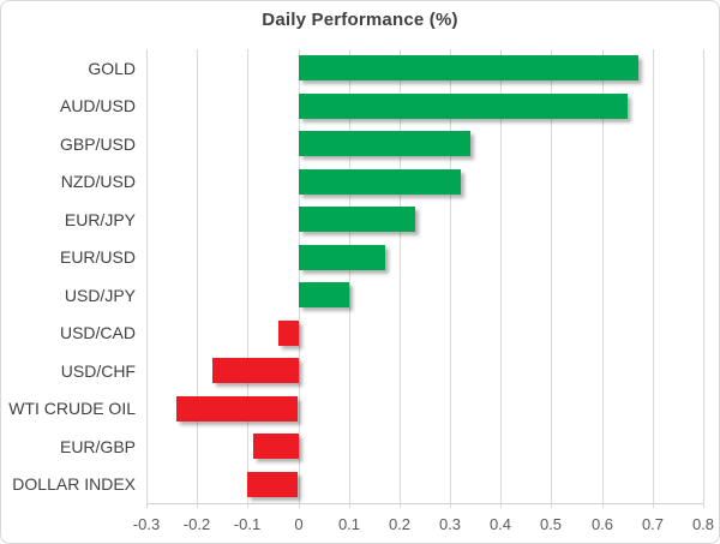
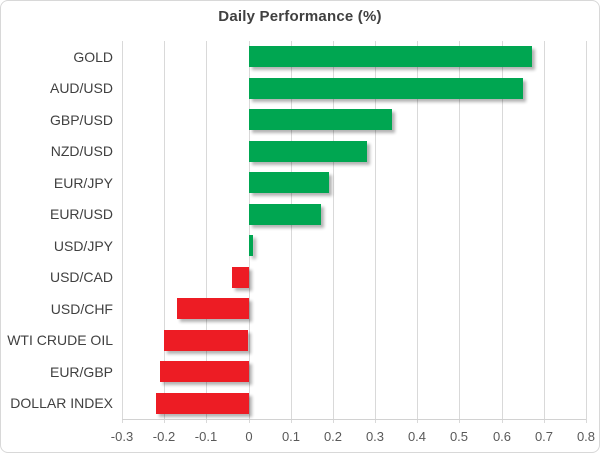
NZD/USD: 0.32 -> 0.28
EUR/JPY: 0.23 -> 0.19
USD/JPY: 0.10 -> 0.01
WTI CRUDE OIL: -0.24 -> -0.20
EUR/GBP: -0.09 -> -0.21
DOLLAR INDEX: -0.10 -> -0.22
